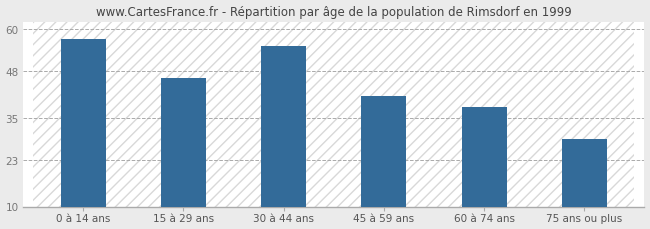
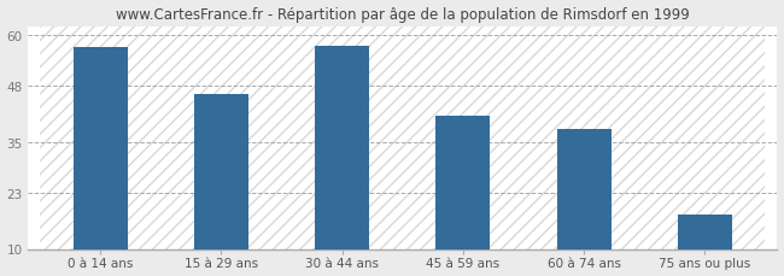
30 à 44 ans: 55.0 -> 57.5
75 ans ou plus: 29.0 -> 18.0
